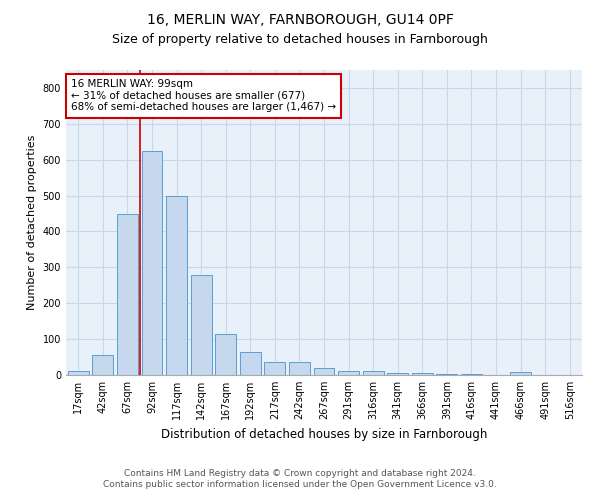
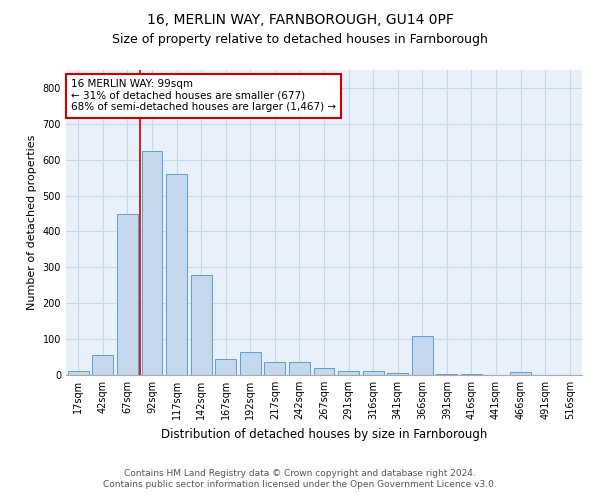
117sqm: 500 -> 560
167sqm: 115 -> 45
366sqm: 5 -> 110
